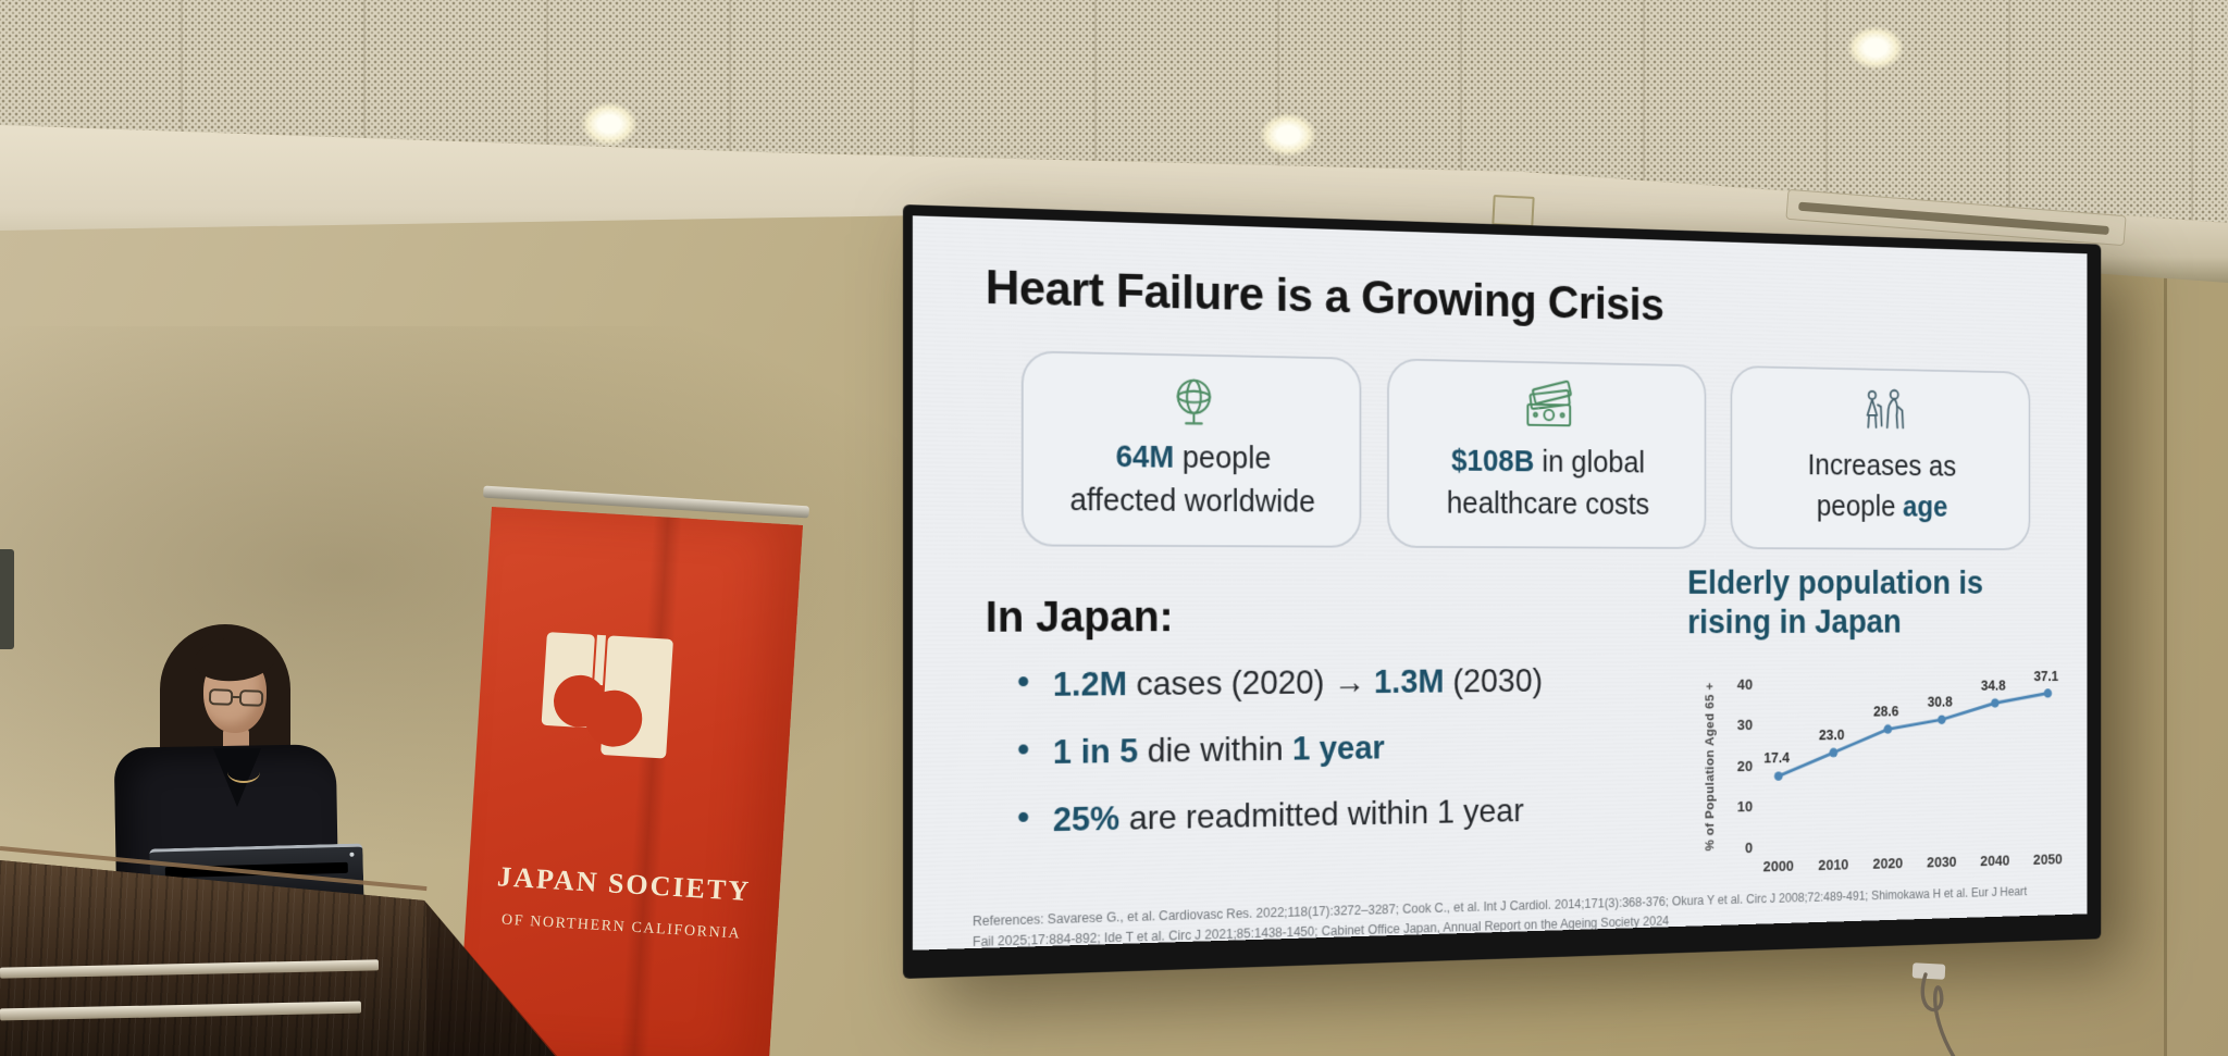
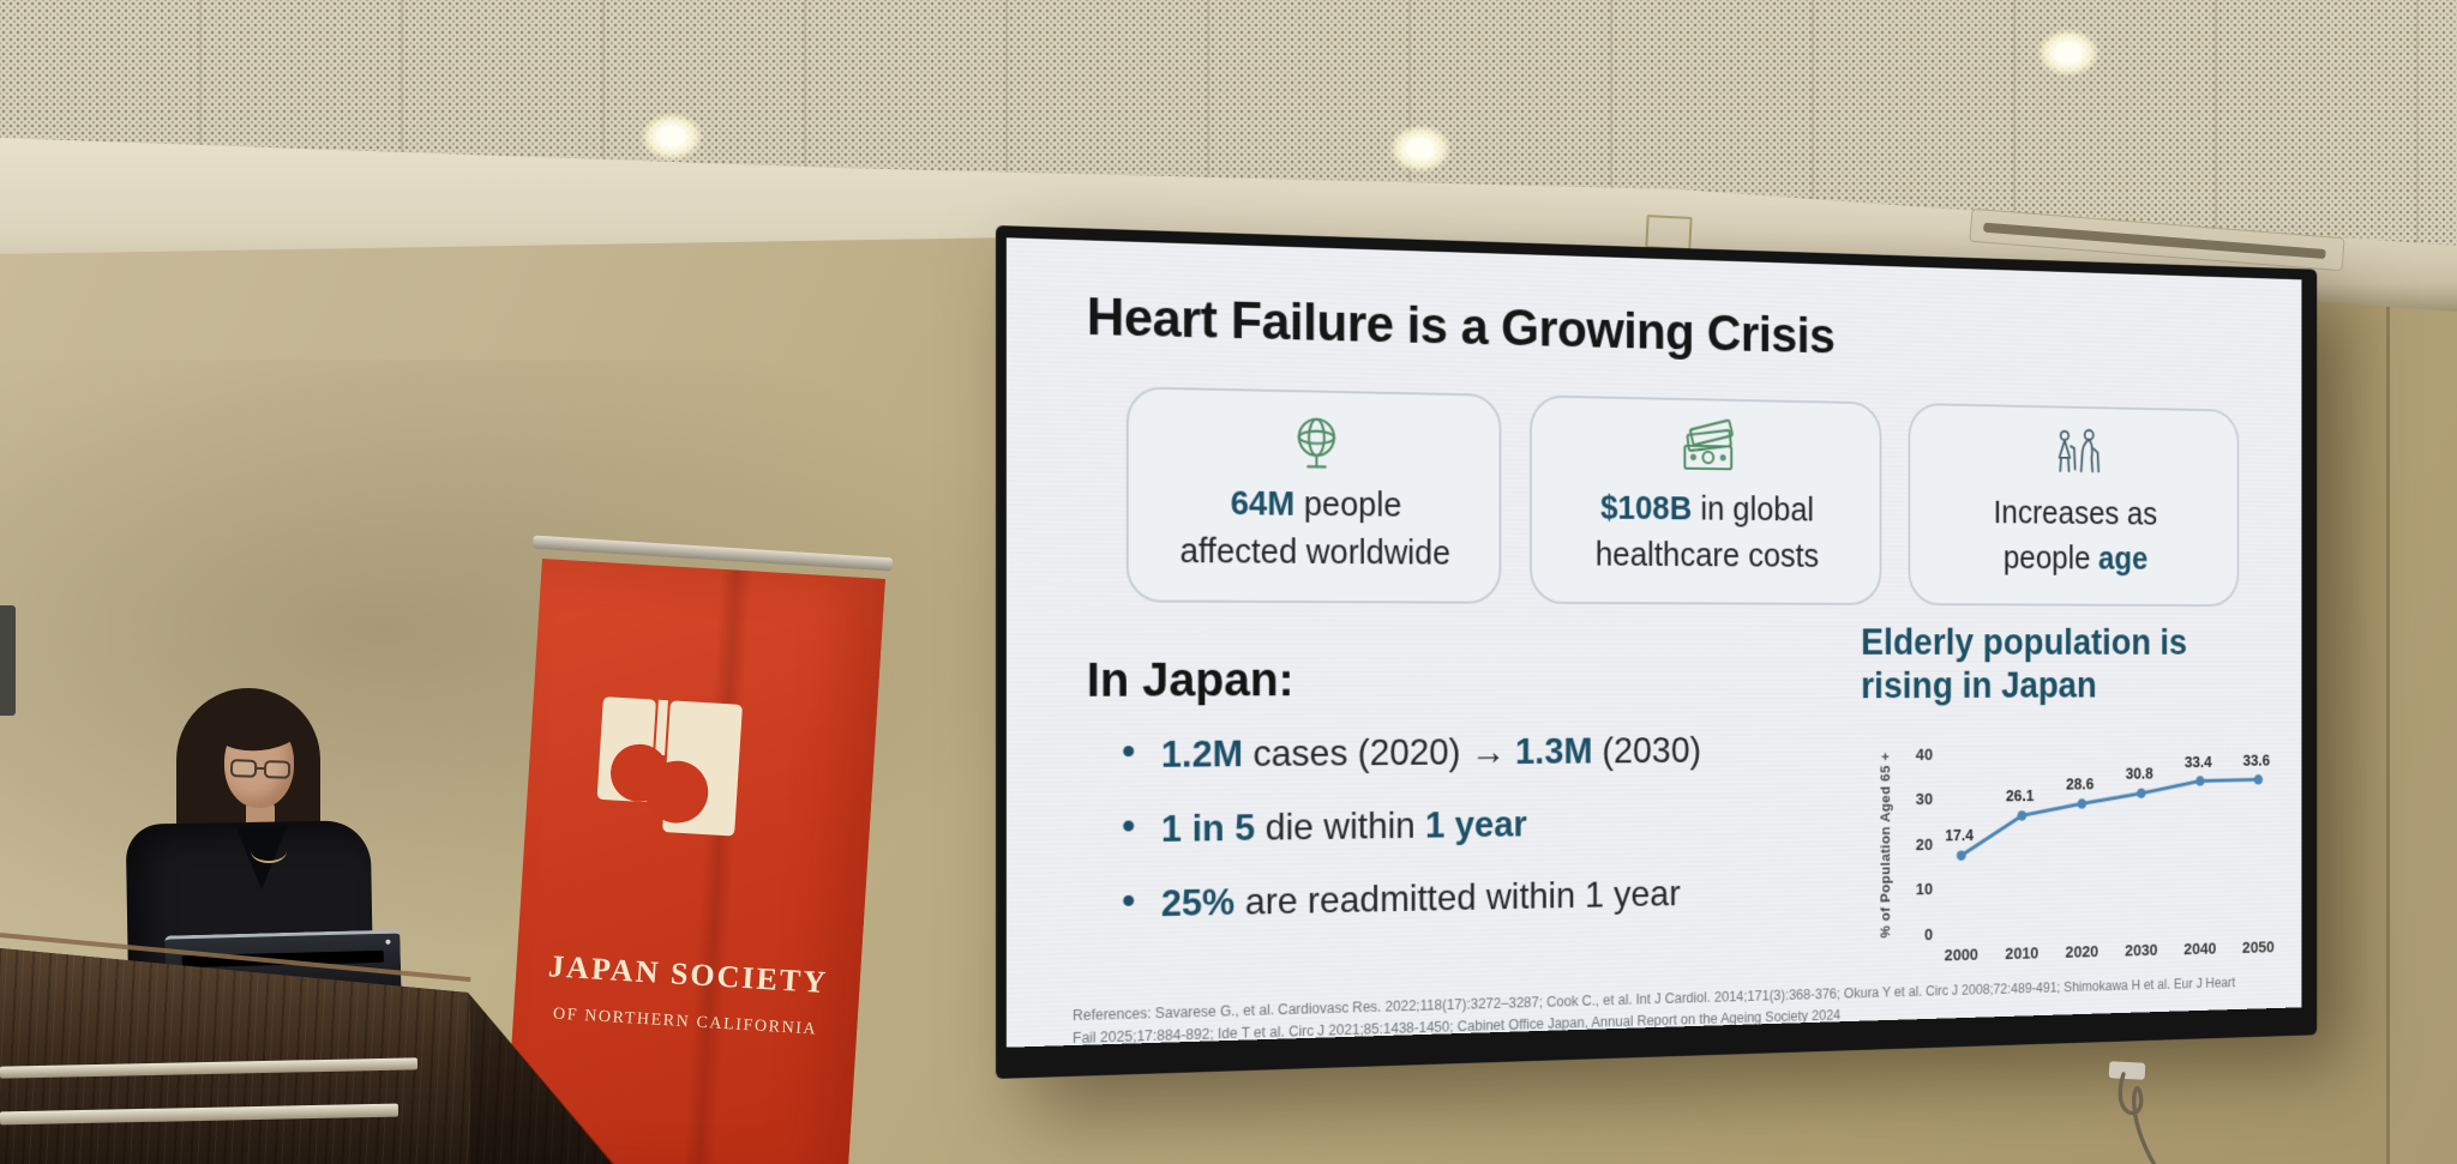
2010: 23.0 -> 26.1
2040: 34.8 -> 33.4
2050: 37.1 -> 33.6
